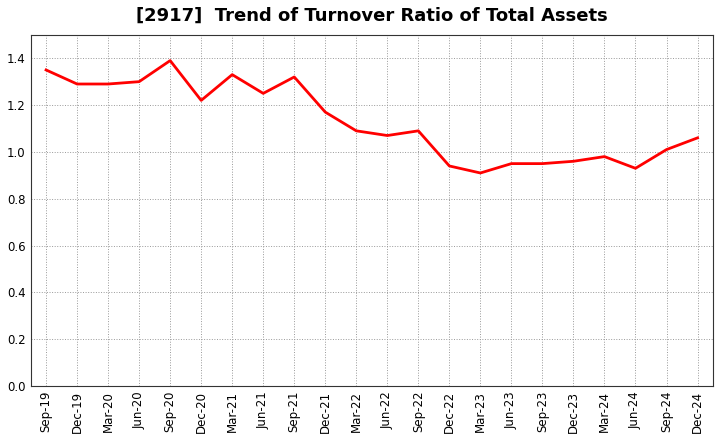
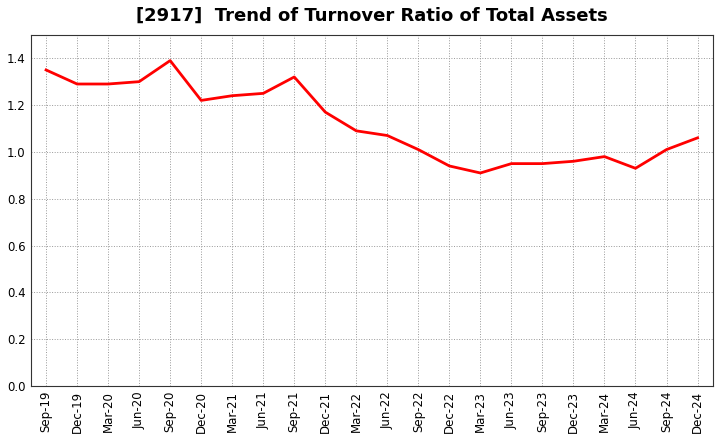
Mar-21: 1.33 -> 1.24
Sep-22: 1.09 -> 1.01
